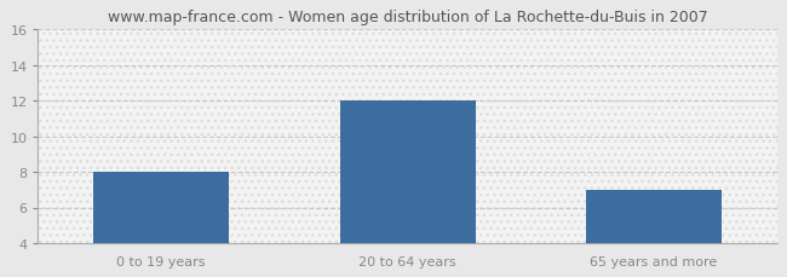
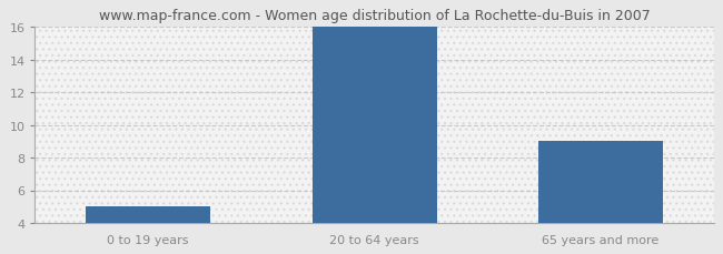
0 to 19 years: 8 -> 5
20 to 64 years: 12 -> 16
65 years and more: 7 -> 9
